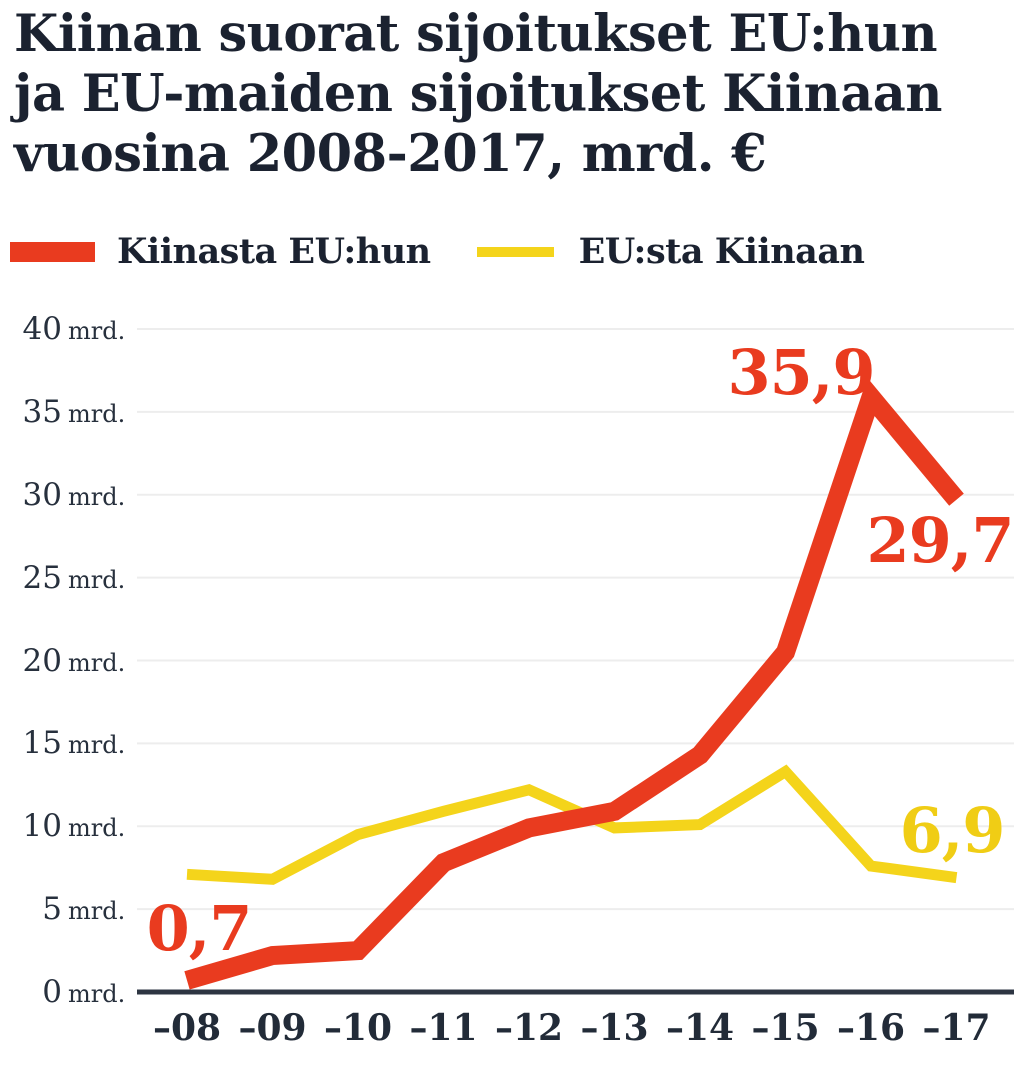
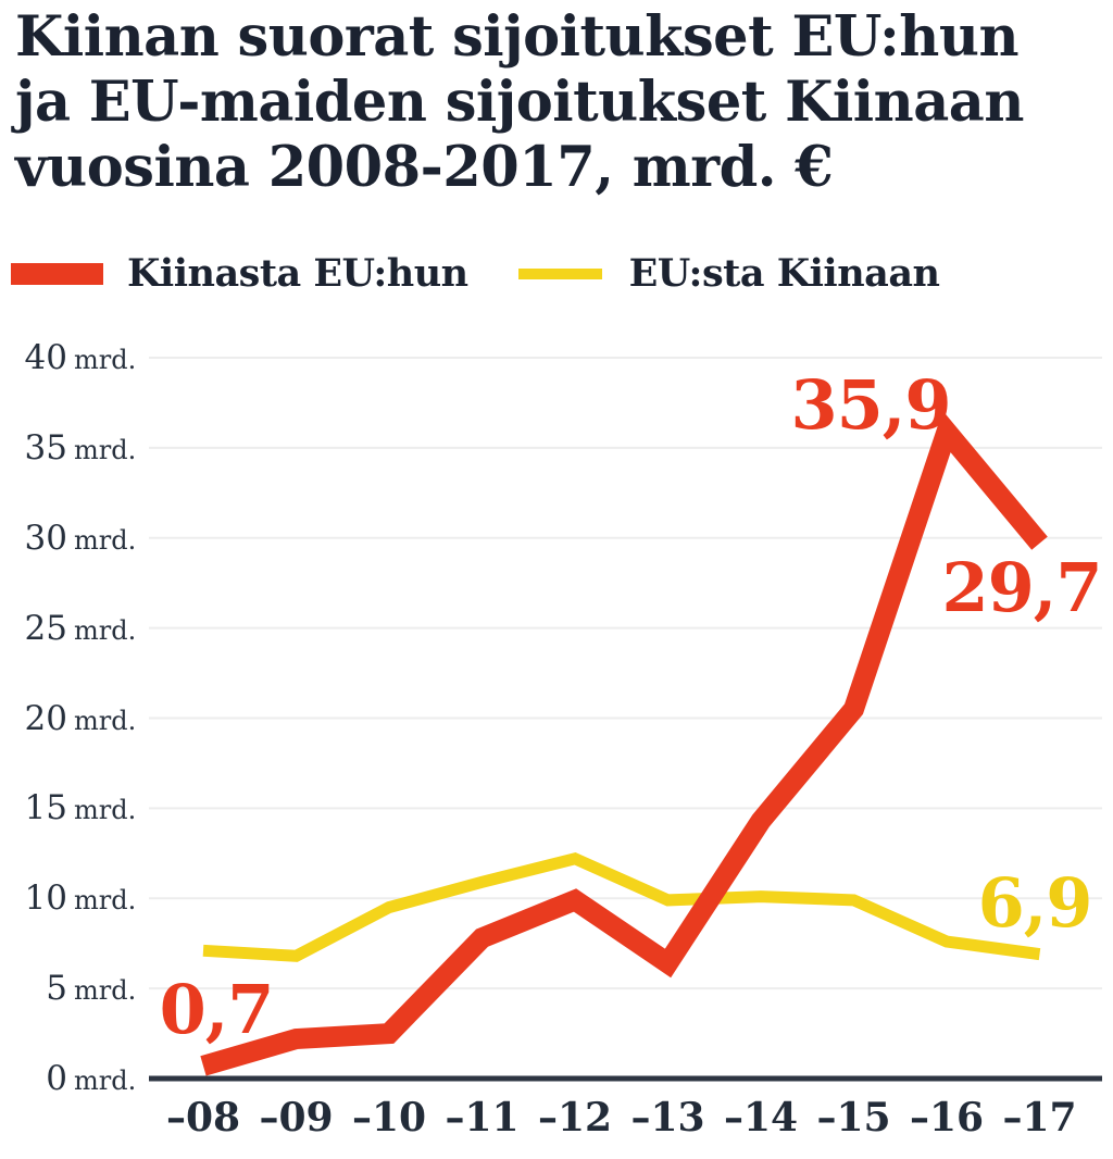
Kiinasta EU:hun/–13: 10.9 -> 6.4
EU:sta Kiinaan/–15: 13.3 -> 9.9
